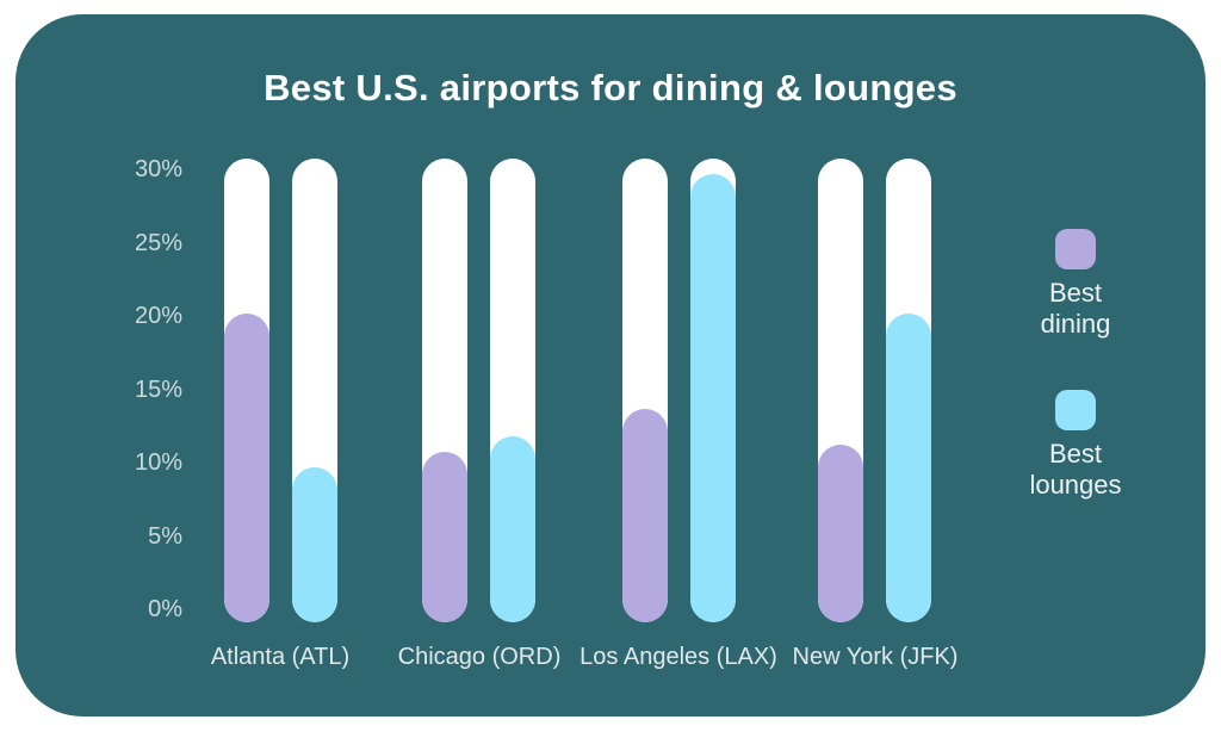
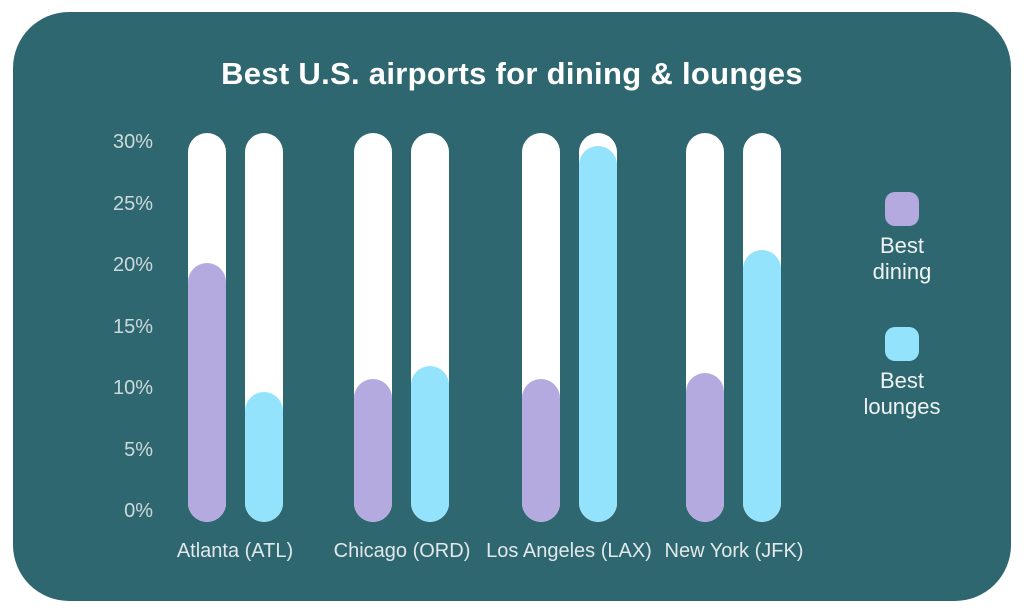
Best dining/Los Angeles (LAX): 13.8% -> 11.0%
Best lounges/New York (JFK): 20% -> 21%
